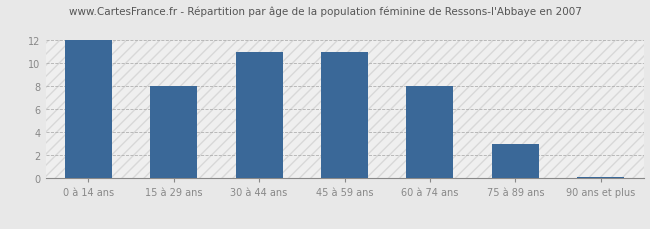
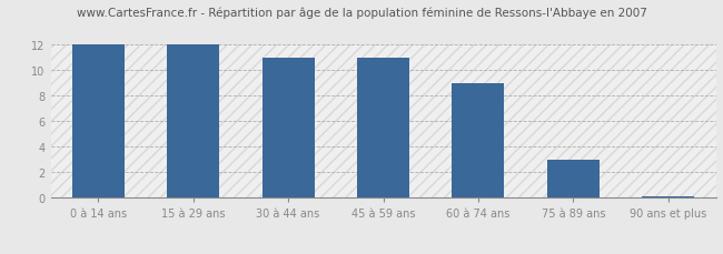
15 à 29 ans: 8.0 -> 12.0
60 à 74 ans: 8.0 -> 9.0
